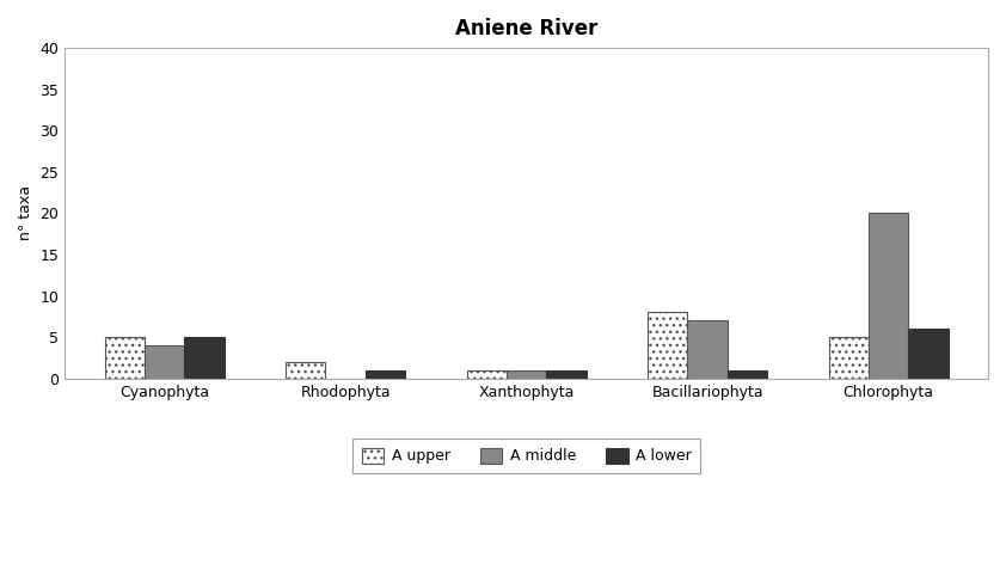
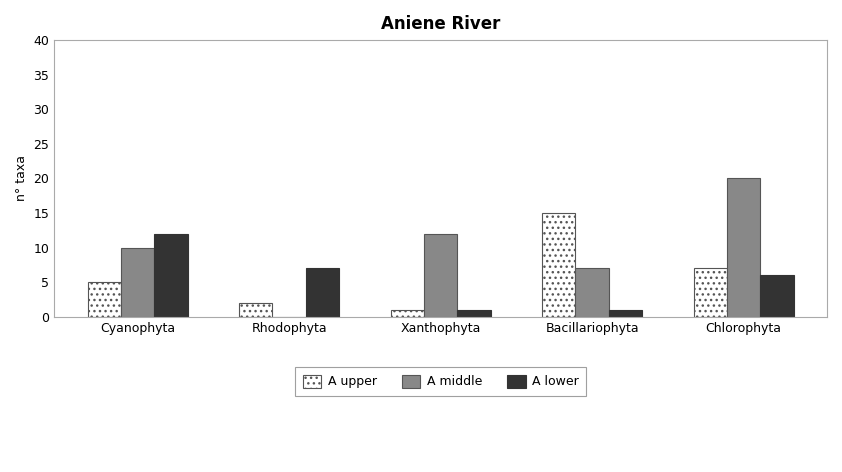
A middle/Cyanophyta: 4 -> 10
A lower/Cyanophyta: 5 -> 12
A lower/Rhodophyta: 1 -> 7
A middle/Xanthophyta: 1 -> 12
A upper/Bacillariophyta: 8 -> 15
A upper/Chlorophyta: 5 -> 7
